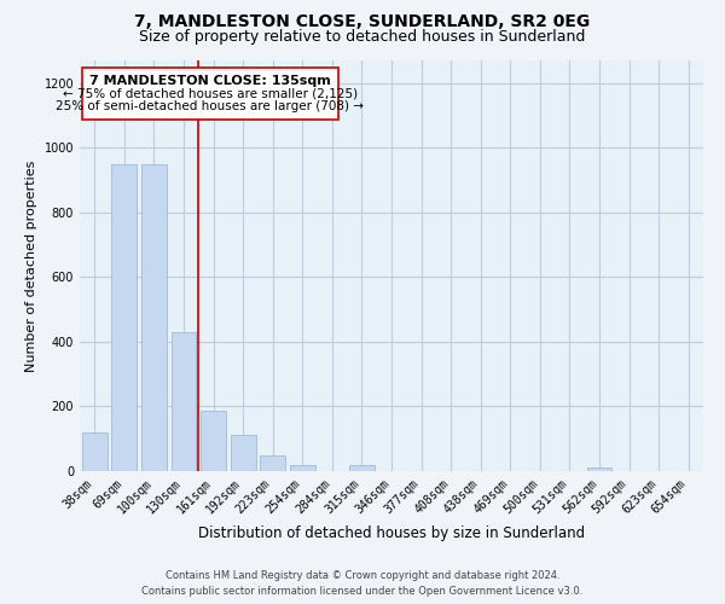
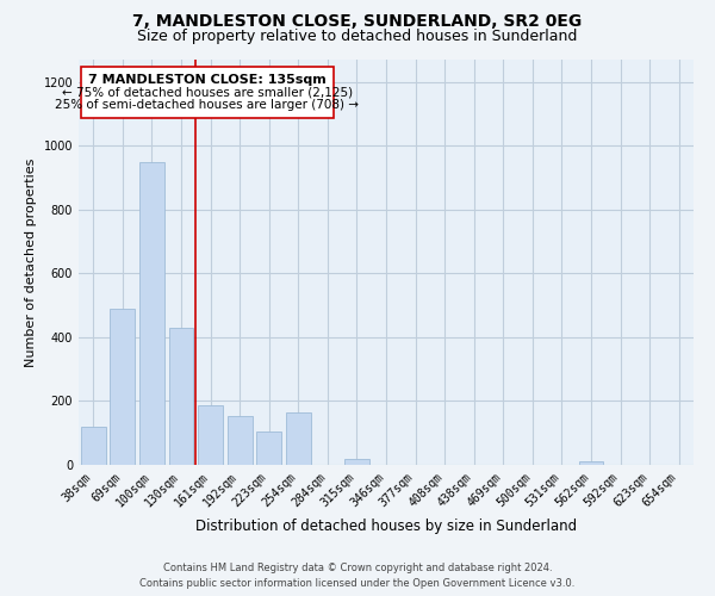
69sqm: 950 -> 490
192sqm: 113 -> 155
223sqm: 47 -> 105
254sqm: 20 -> 165
